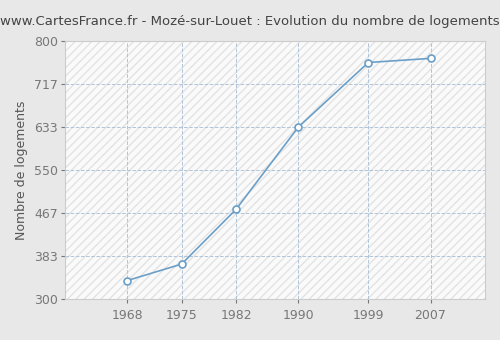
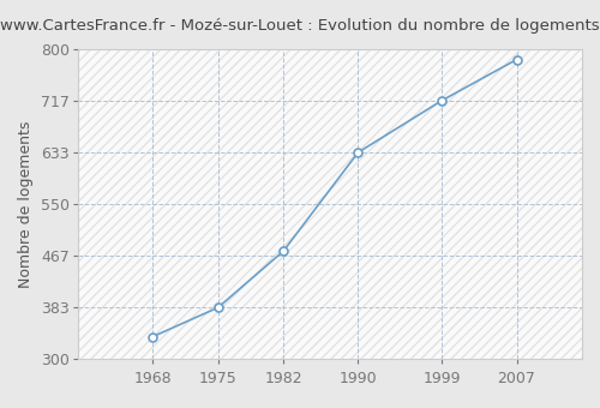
1975: 368 -> 383
1999: 758 -> 717
2007: 766 -> 783
